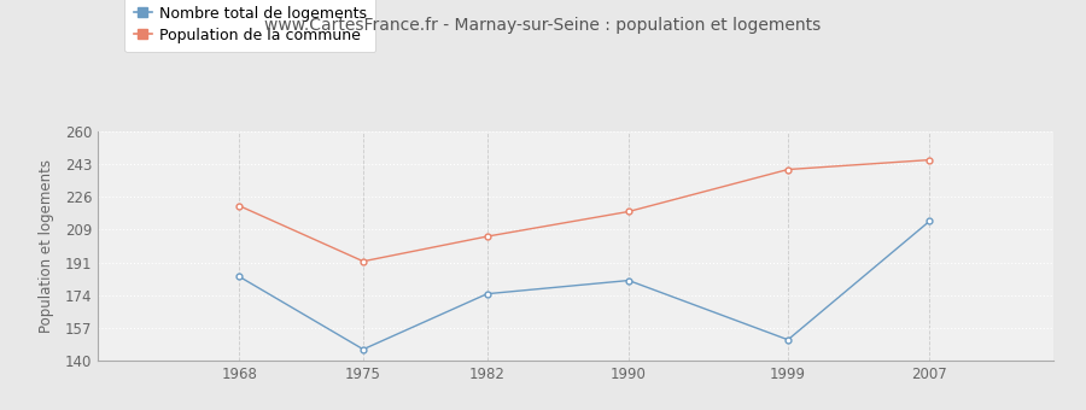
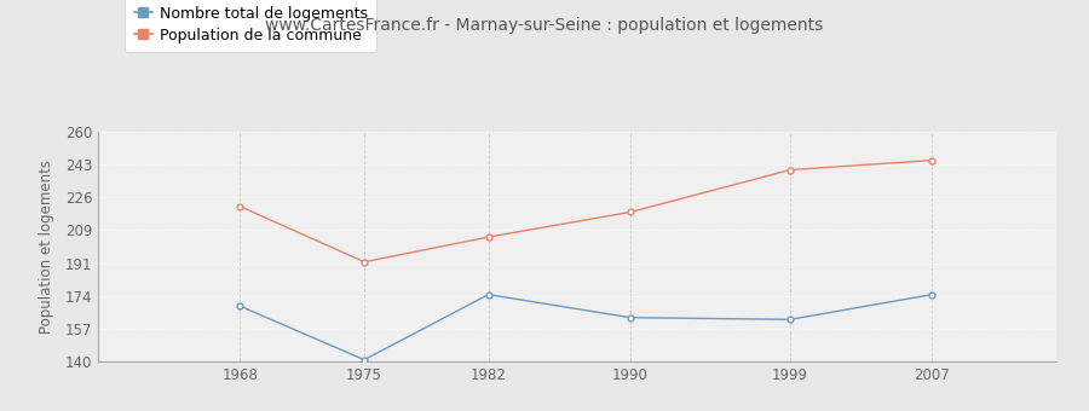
Nombre total de logements/1968: 184 -> 169
Nombre total de logements/1975: 146 -> 141
Nombre total de logements/1990: 182 -> 163
Nombre total de logements/1999: 151 -> 162
Nombre total de logements/2007: 213 -> 175
